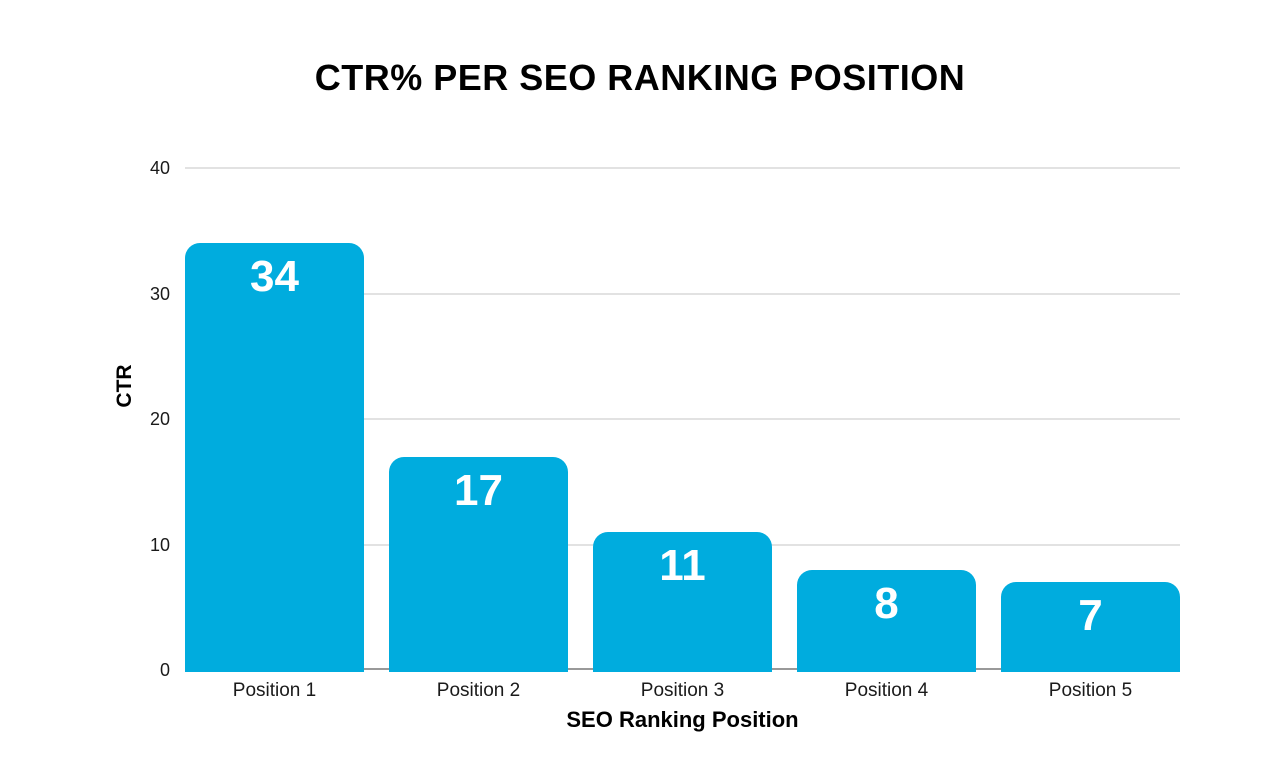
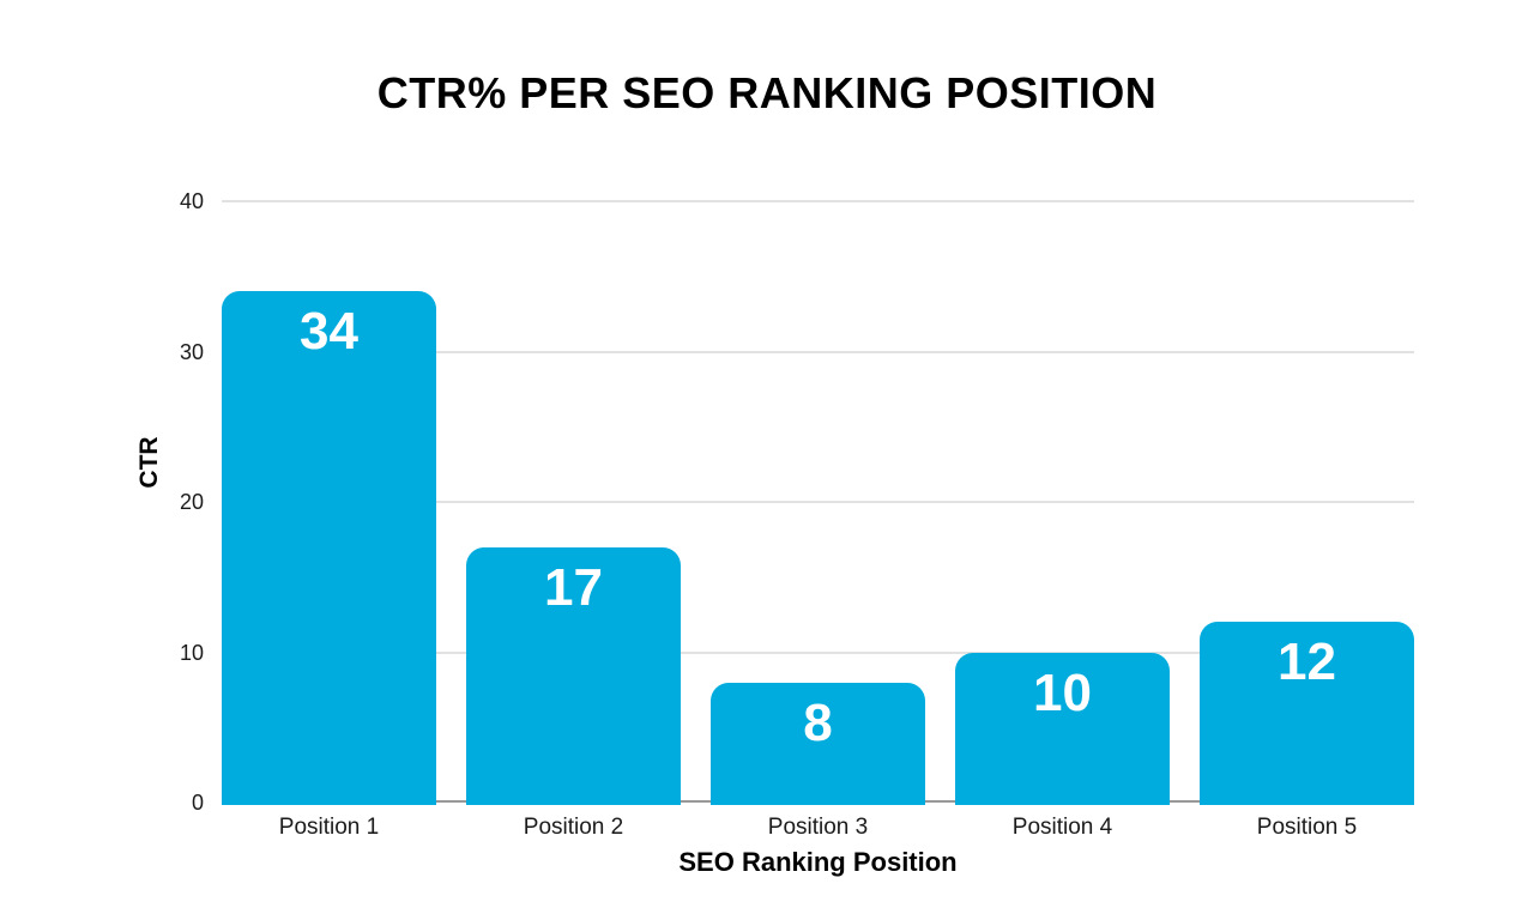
Position 3: 11 -> 8
Position 4: 8 -> 10
Position 5: 7 -> 12
